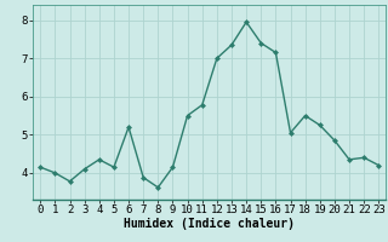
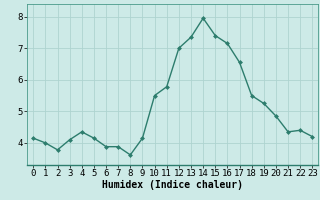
6: 5.20 -> 3.88
17: 5.05 -> 6.55
